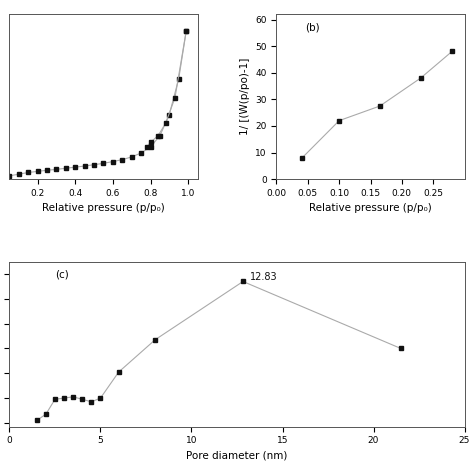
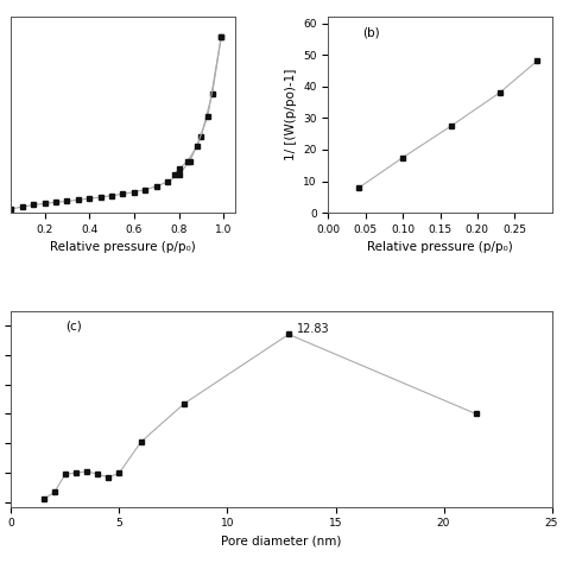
0.10: 22.0 -> 17.5
